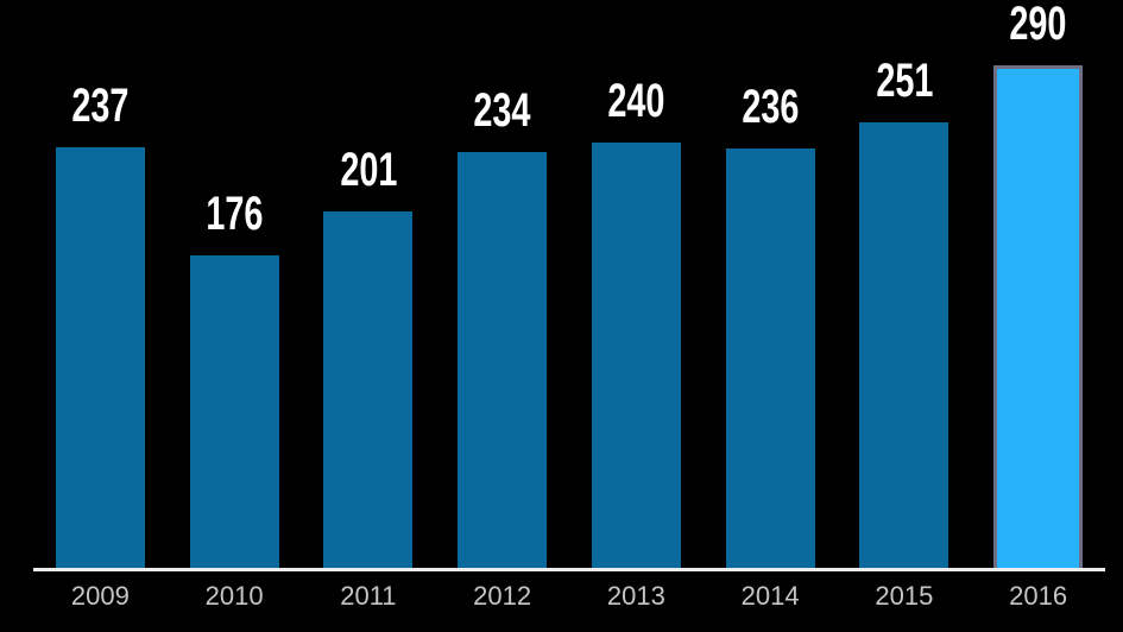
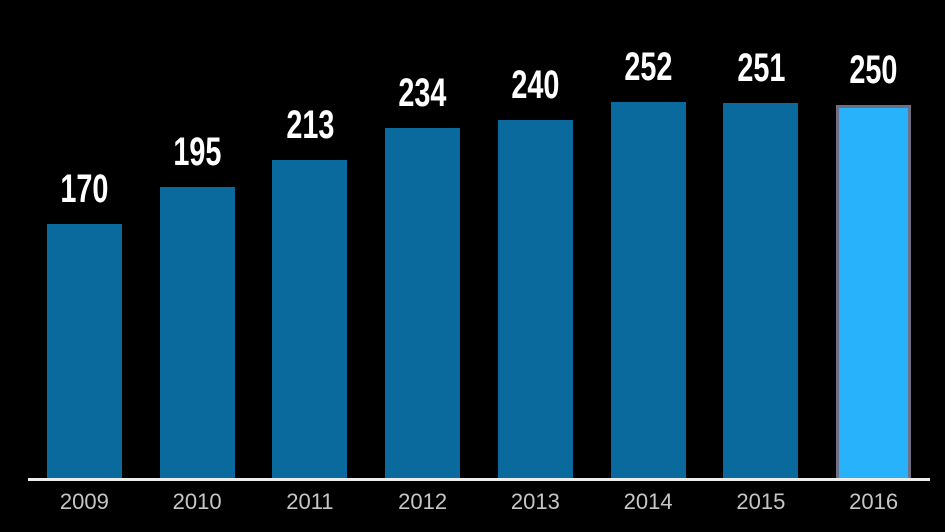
2009: 237 -> 170
2010: 176 -> 195
2011: 201 -> 213
2014: 236 -> 252
2016: 290 -> 250
